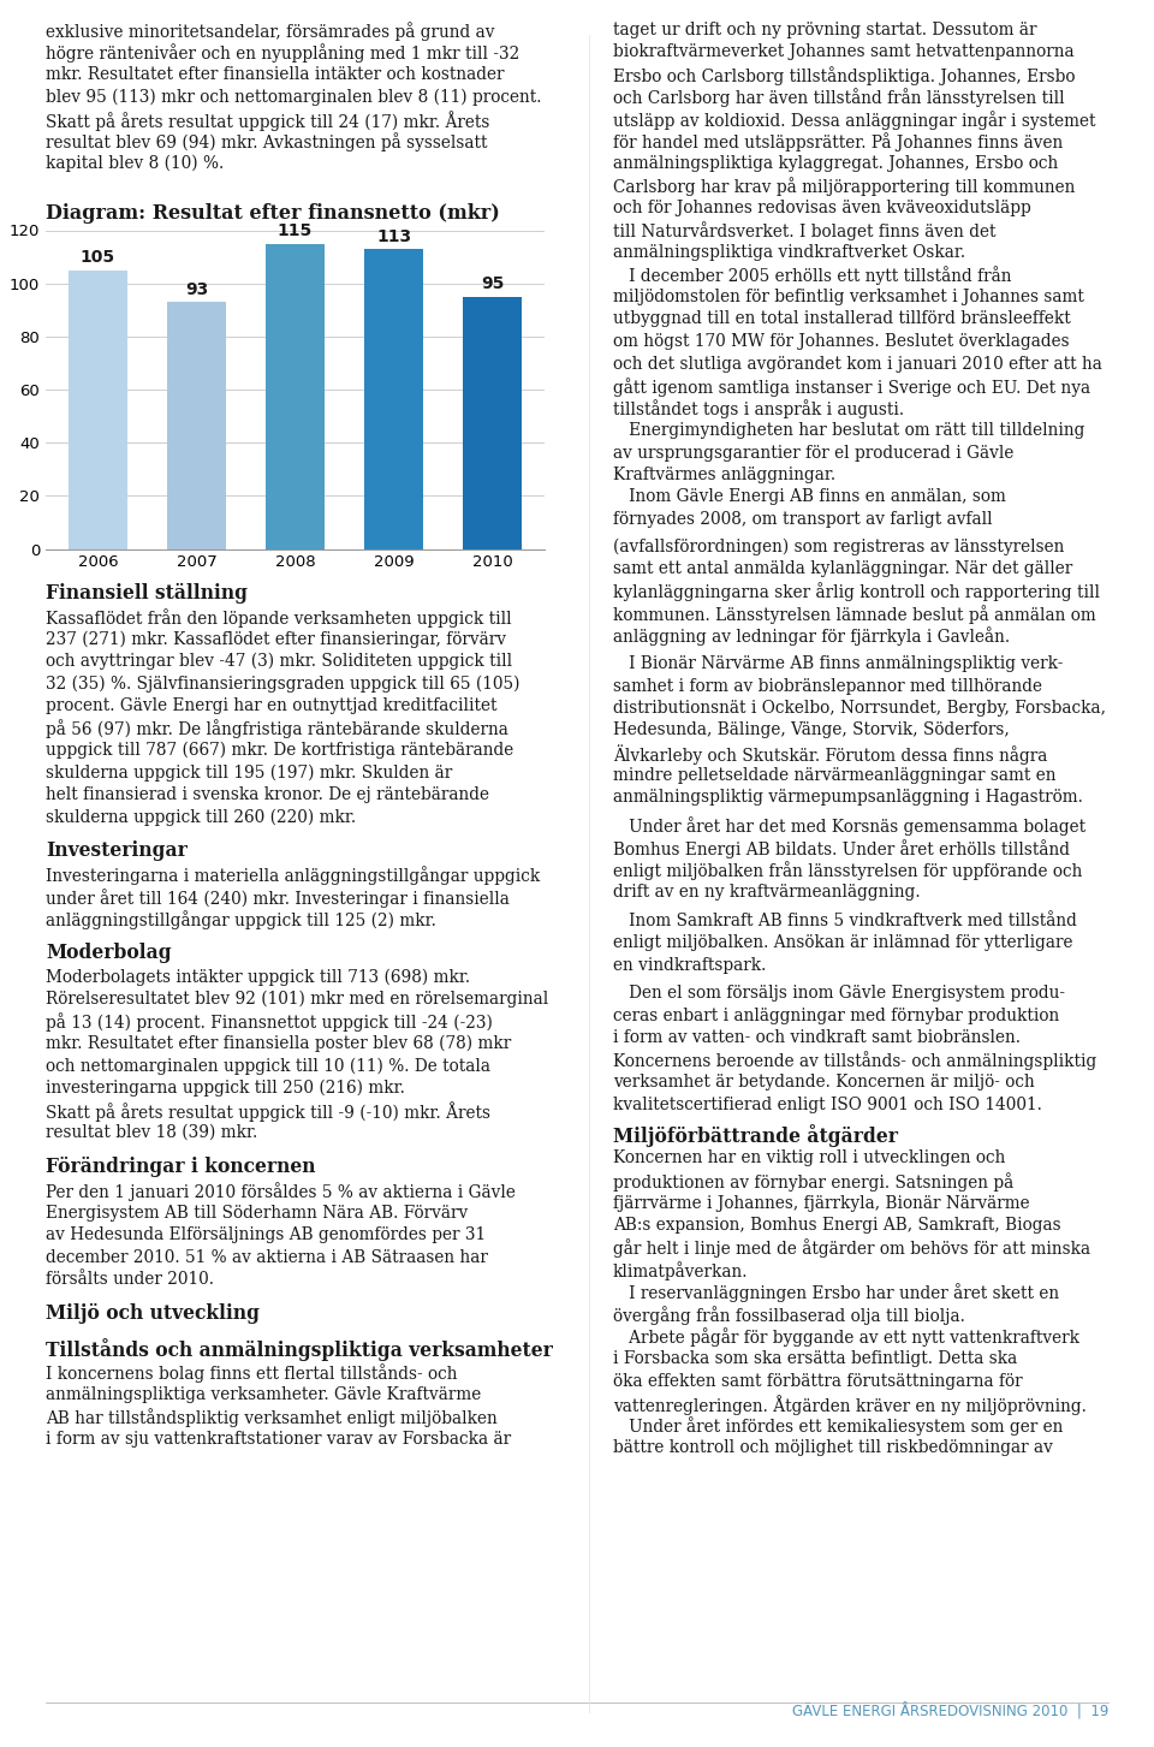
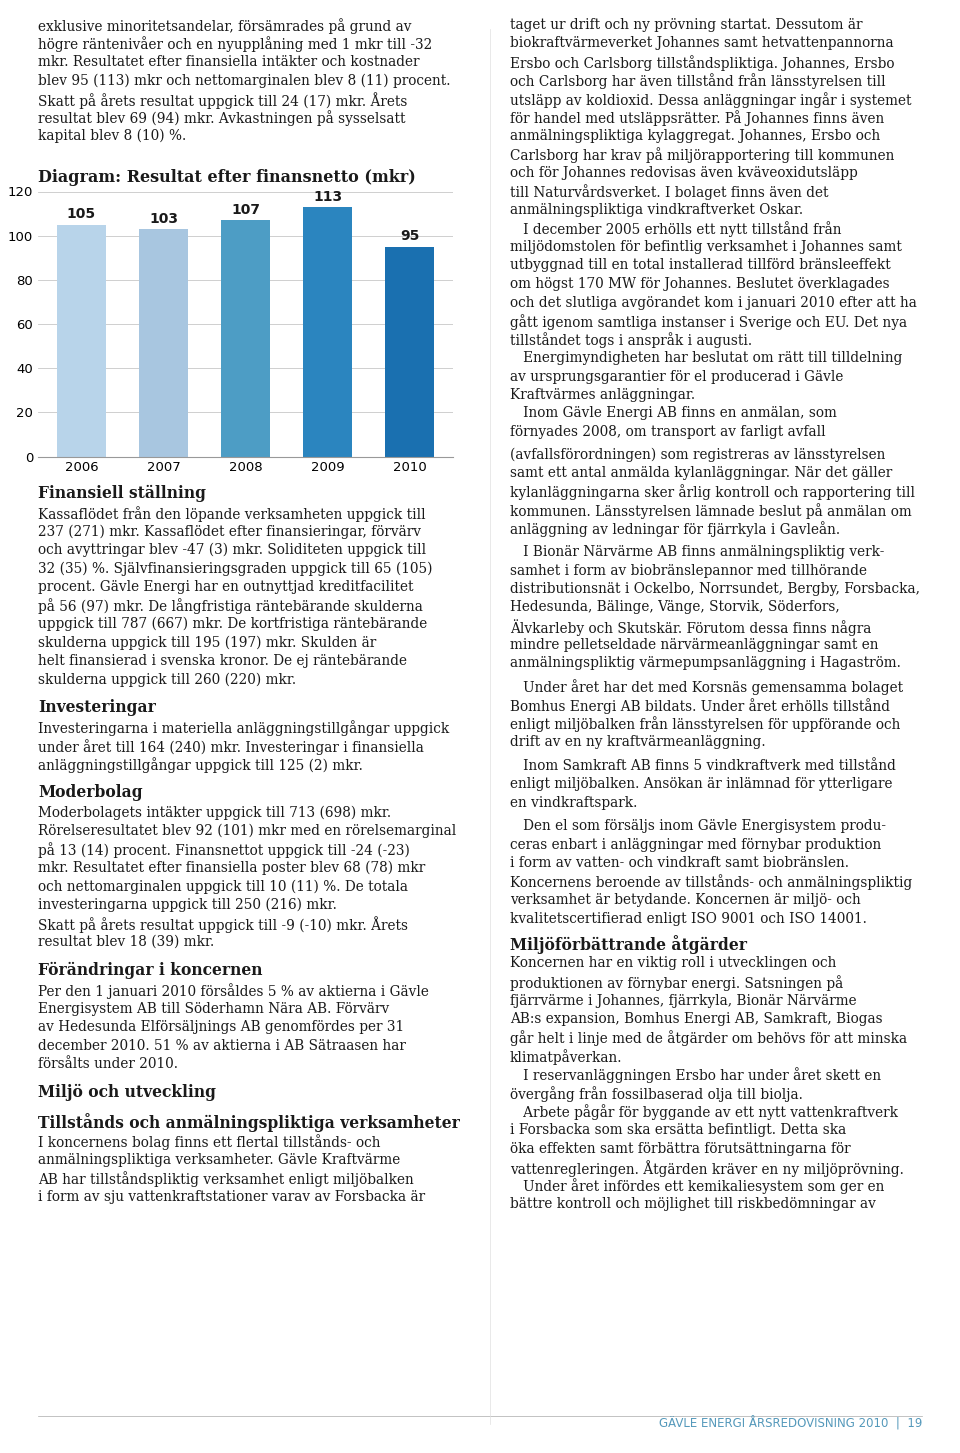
2007: 93 -> 103
2008: 115 -> 107
